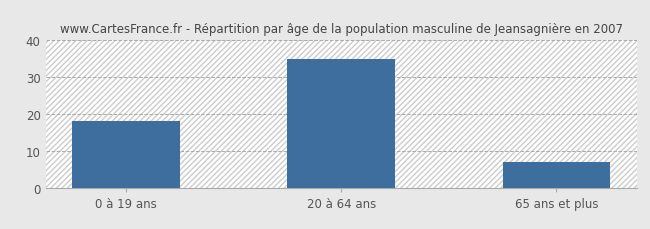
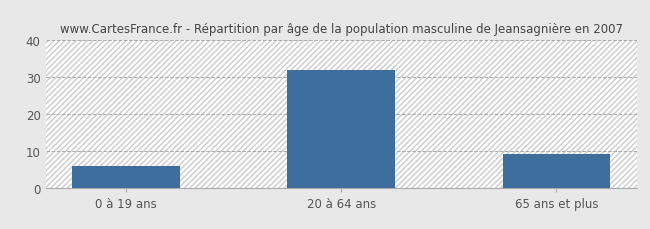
0 à 19 ans: 18 -> 6
20 à 64 ans: 35 -> 32
65 ans et plus: 7 -> 9
